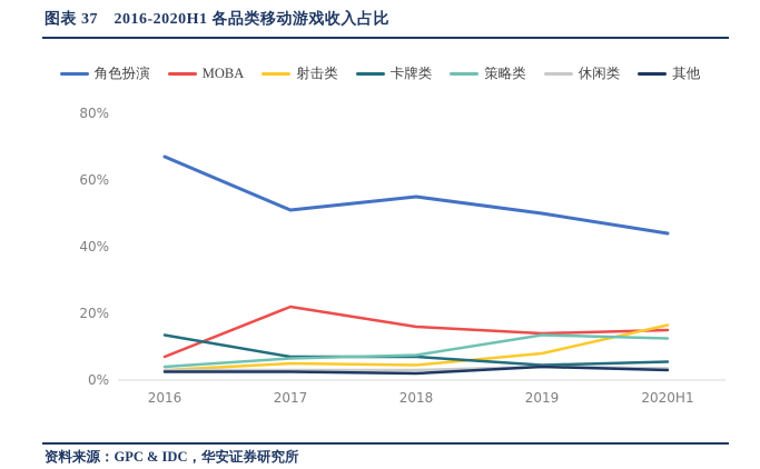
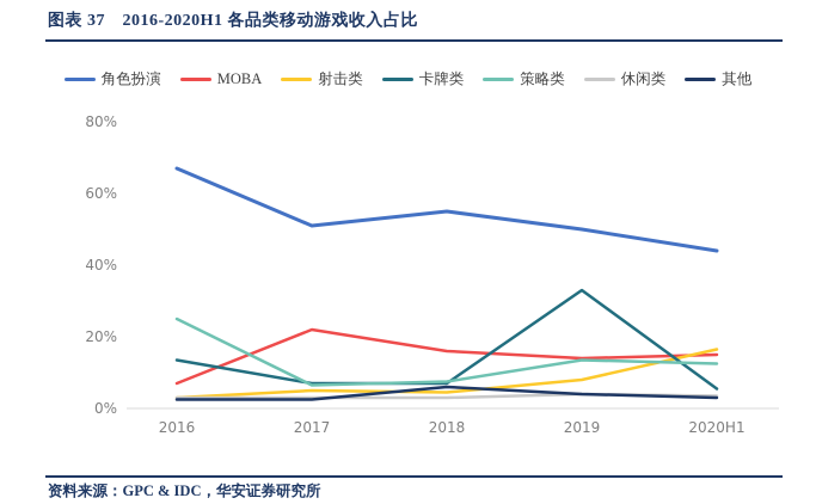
策略类/2016: 4% -> 25%
其他/2018: 2% -> 6%
卡牌类/2019: 4% -> 33%
